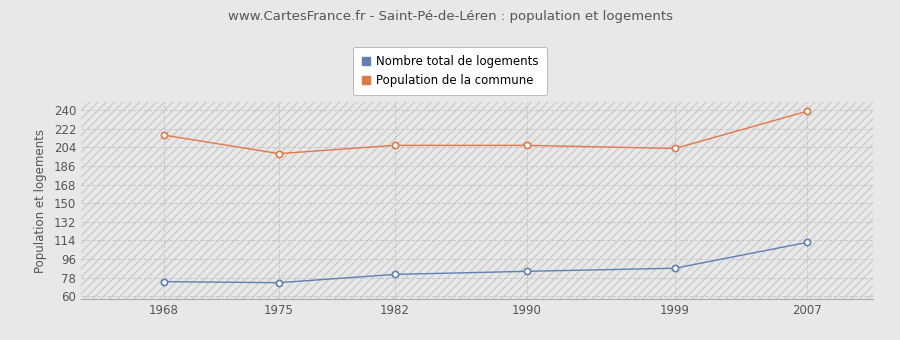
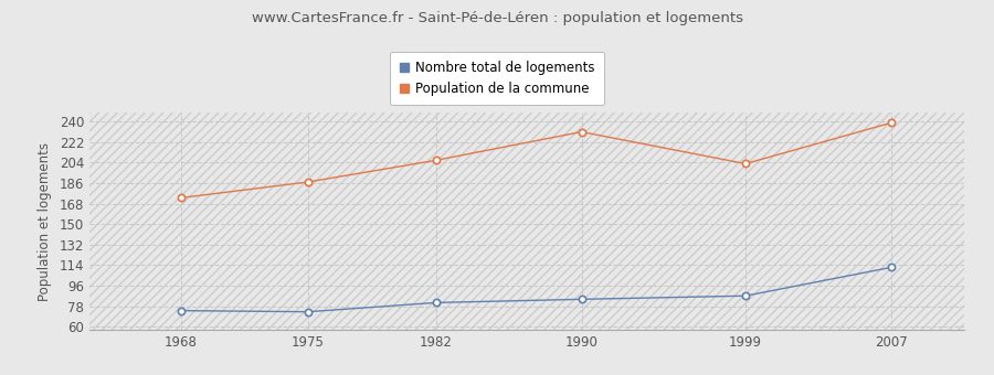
Population de la commune/1968: 216 -> 173
Population de la commune/1975: 198 -> 187
Population de la commune/1990: 206 -> 231
